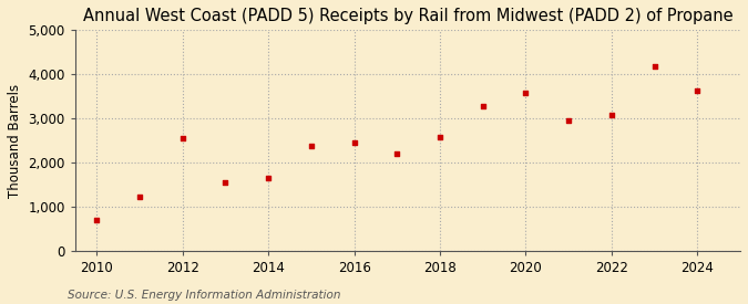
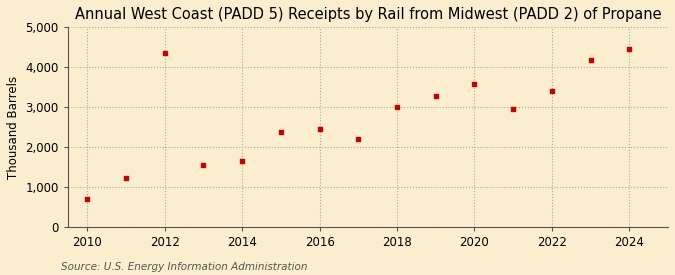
2012: 2,540 -> 4,350
2018: 2,580 -> 3,000
2022: 3,080 -> 3,400
2024: 3,620 -> 4,450
